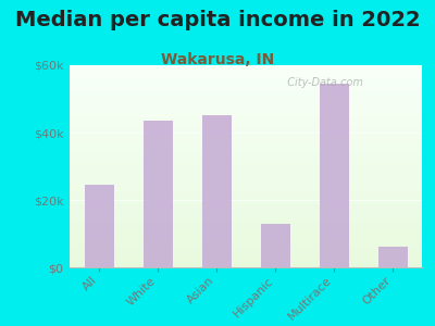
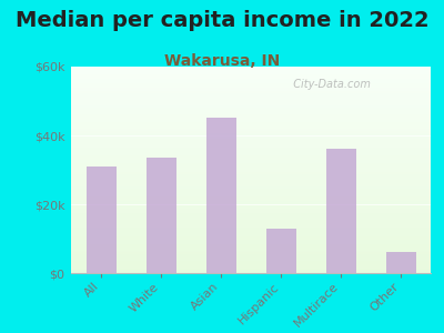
All: $24.5k -> $31.0k
White: $43.5k -> $33.5k
Multirace: $54.5k -> $36.0k
